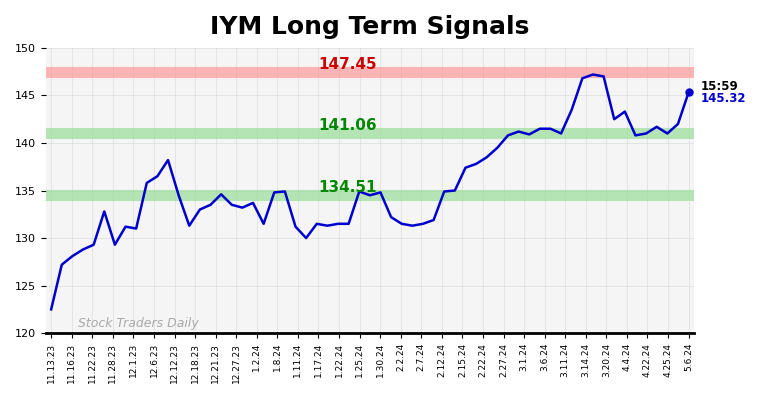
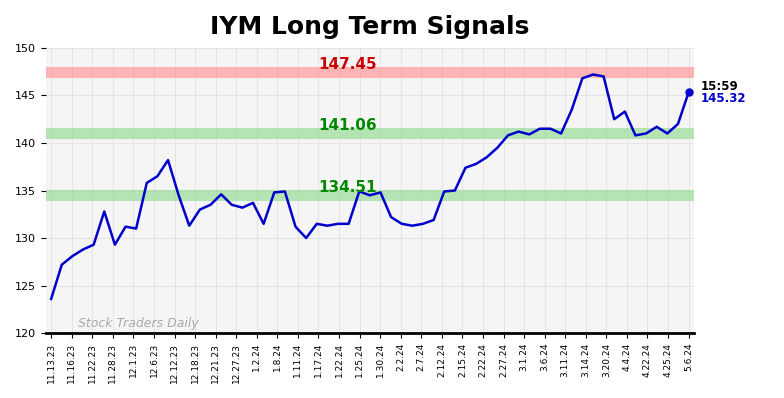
11.13.23: 122.5 -> 123.6
